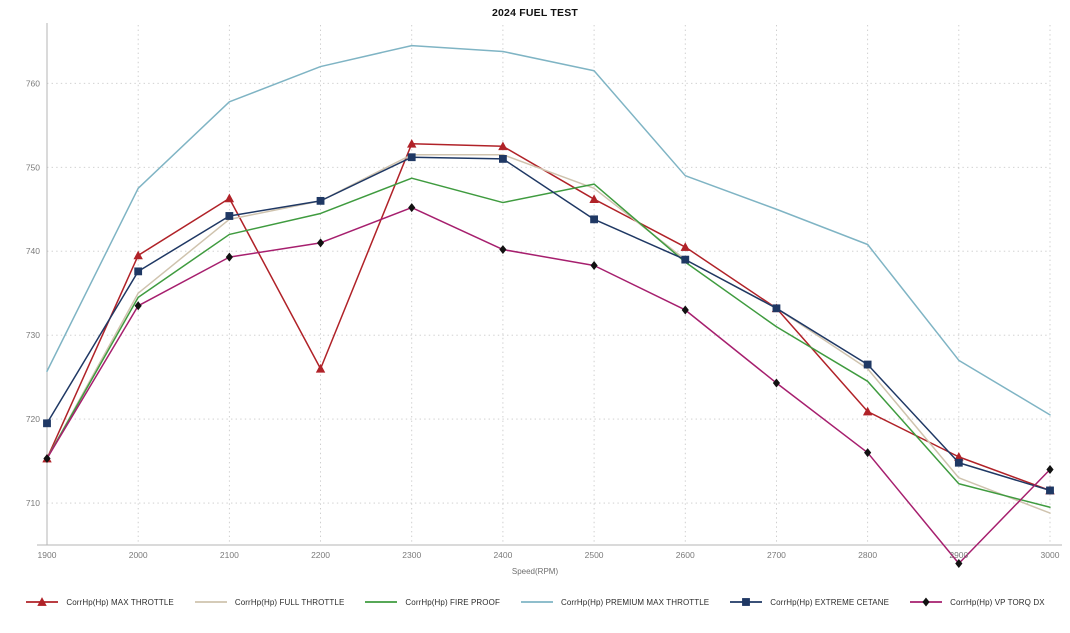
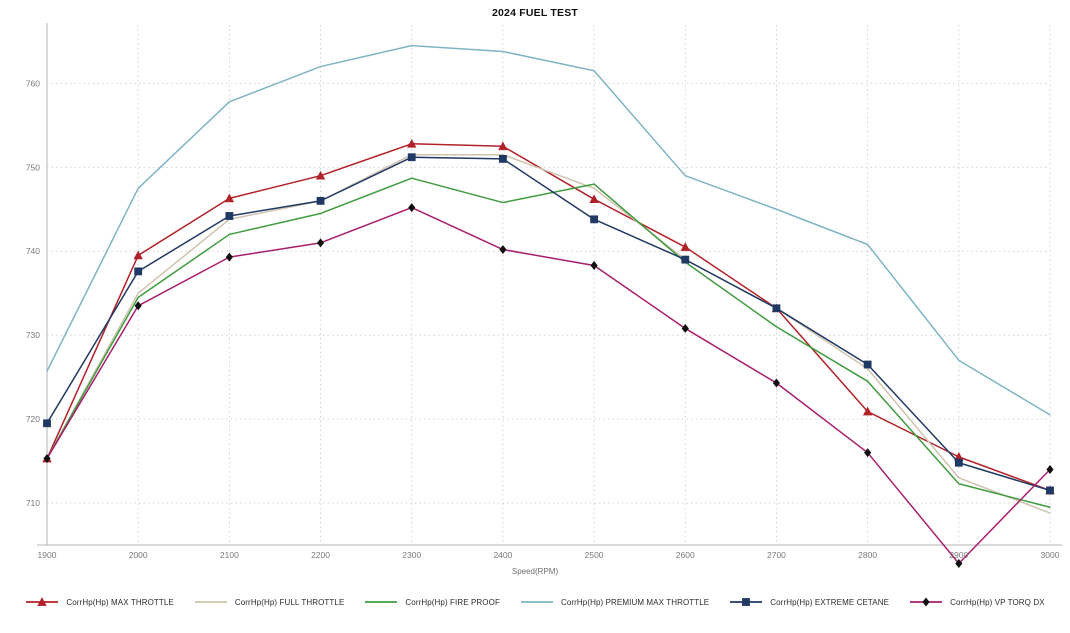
CorrHp(Hp) MAX THROTTLE/2200: 726 -> 749
CorrHp(Hp) VP TORQ DX/2600: 733 -> 731
